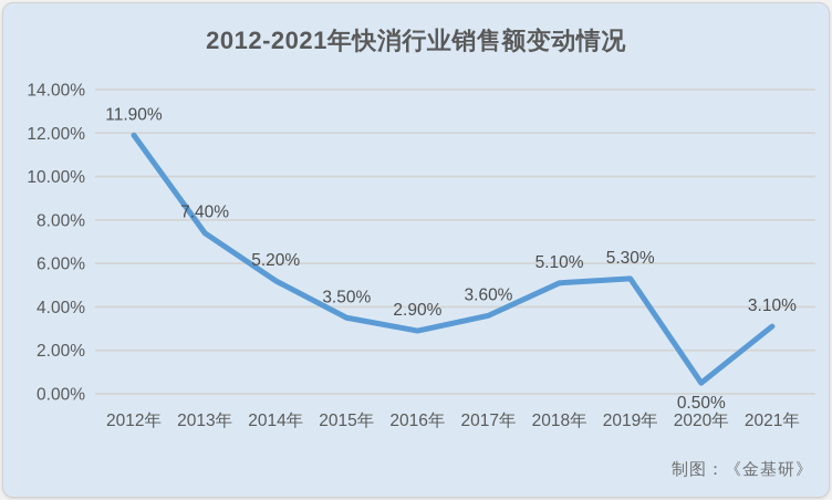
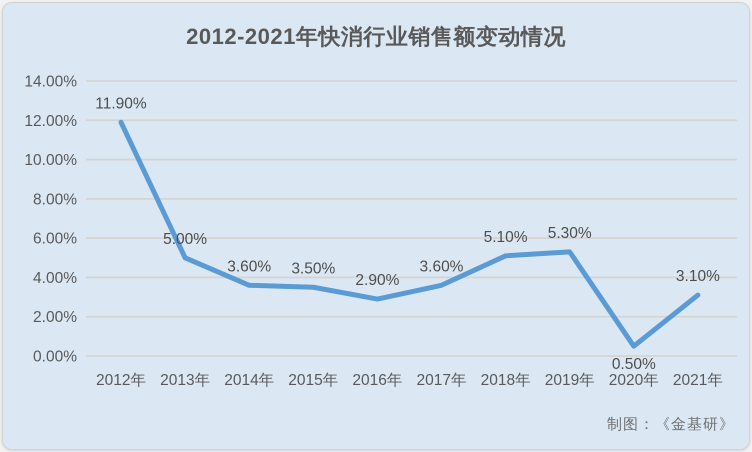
2013年: 7.40% -> 5.00%
2014年: 5.20% -> 3.60%
